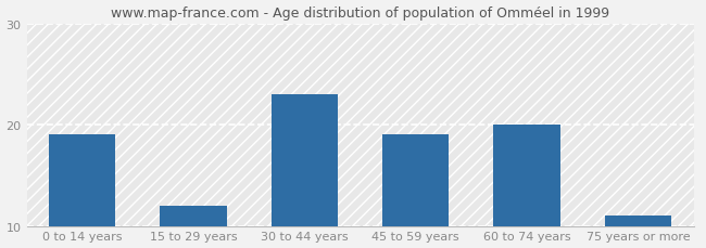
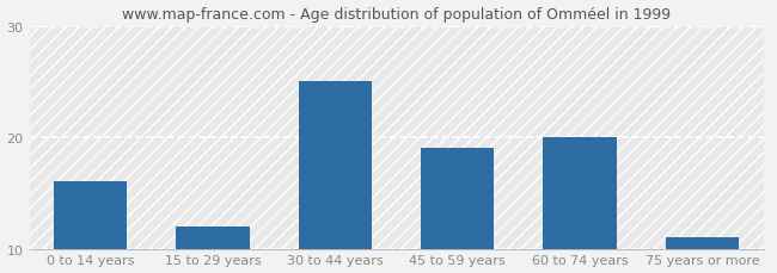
0 to 14 years: 19 -> 16
30 to 44 years: 23 -> 25
